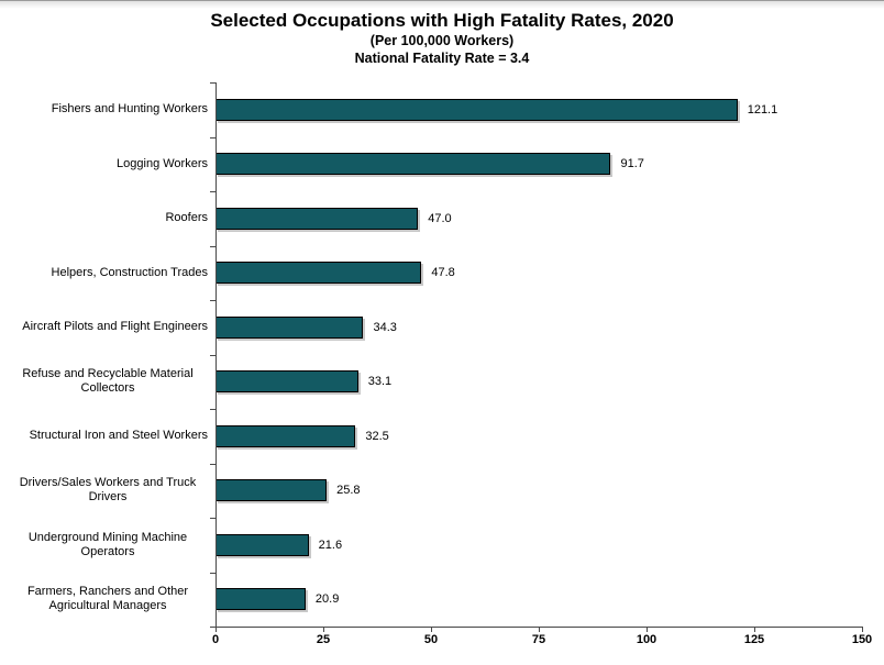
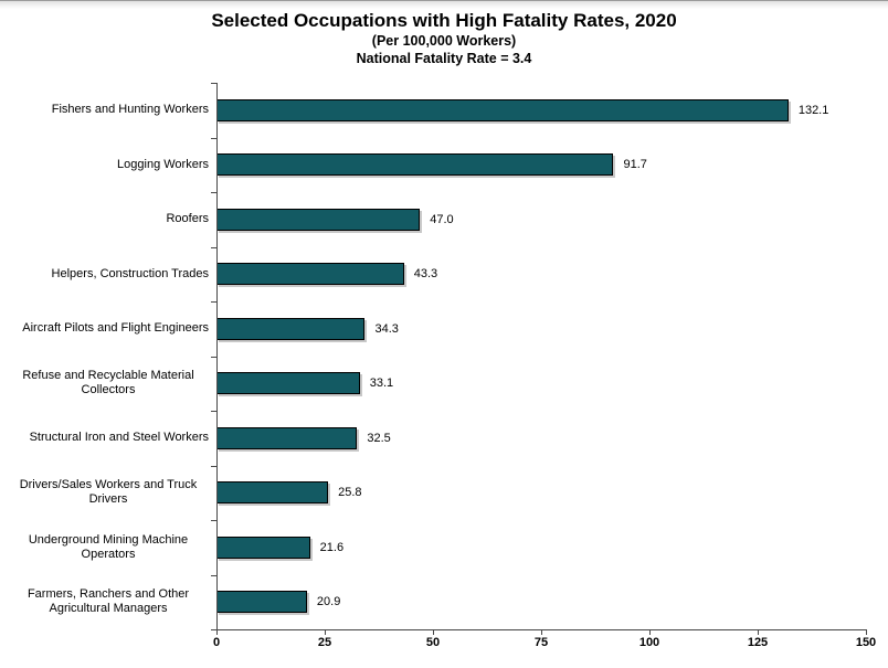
Fishers and Hunting Workers: 121.1 -> 132.1
Helpers, Construction Trades: 47.8 -> 43.3
